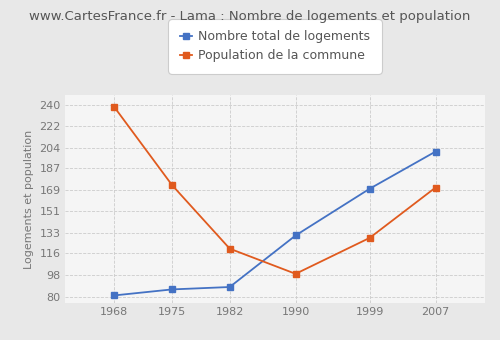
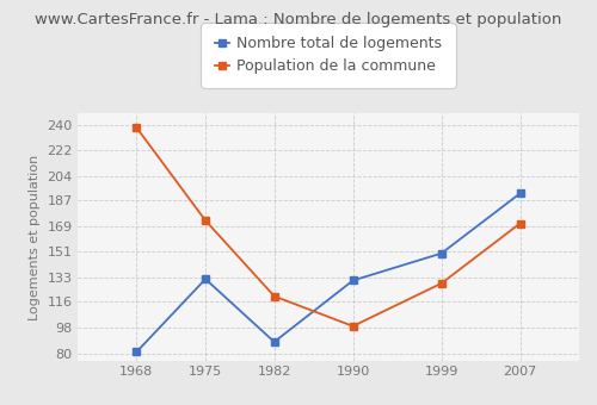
Nombre total de logements/1975: 86 -> 132
Nombre total de logements/1999: 170 -> 150
Nombre total de logements/2007: 201 -> 192
